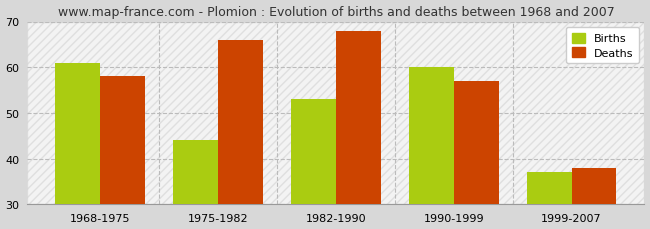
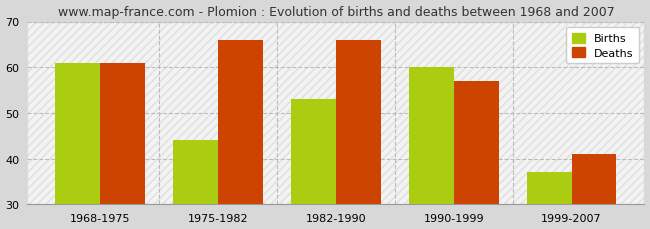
Deaths/1968-1975: 58 -> 61
Deaths/1982-1990: 68 -> 66
Deaths/1999-2007: 38 -> 41
